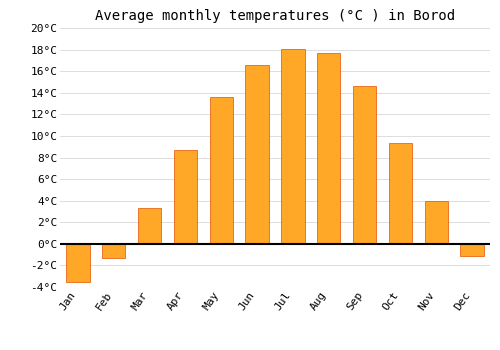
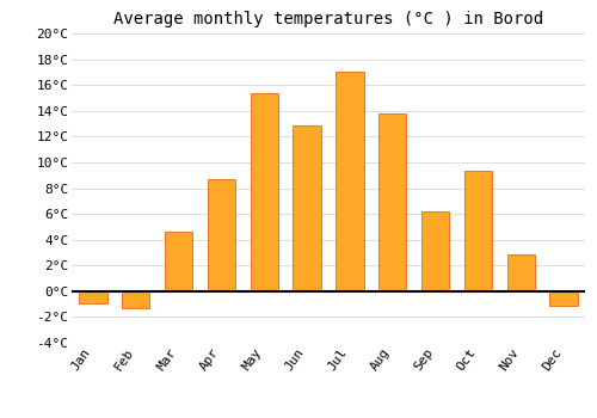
Jan: -3.5°C -> -0.9°C
Mar: 3.3°C -> 4.6°C
May: 13.6°C -> 15.4°C
Jun: 16.6°C -> 12.9°C
Jul: 18.1°C -> 17.0°C
Aug: 17.7°C -> 13.8°C
Sep: 14.6°C -> 6.2°C
Nov: 4.0°C -> 2.9°C
